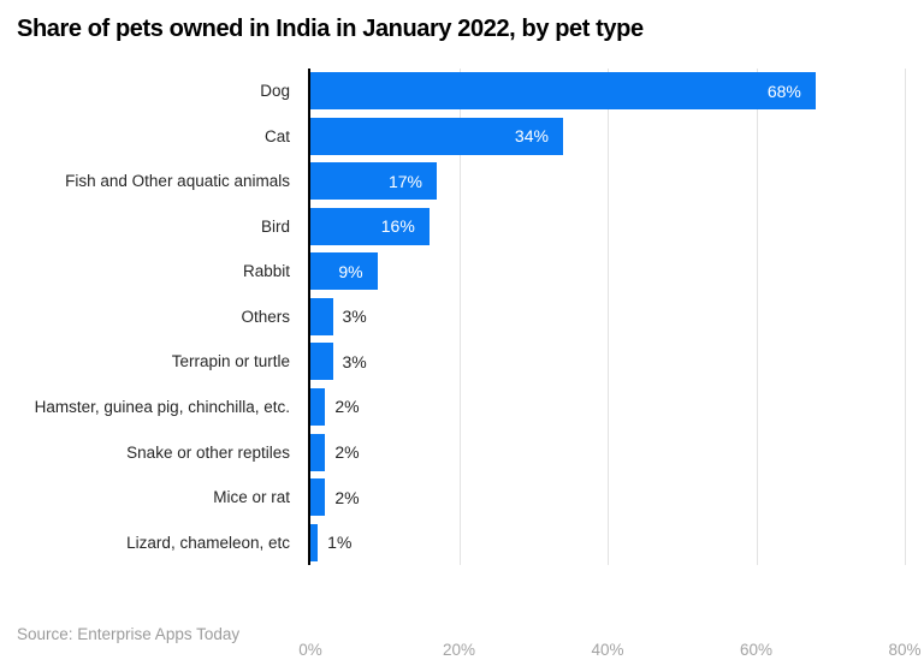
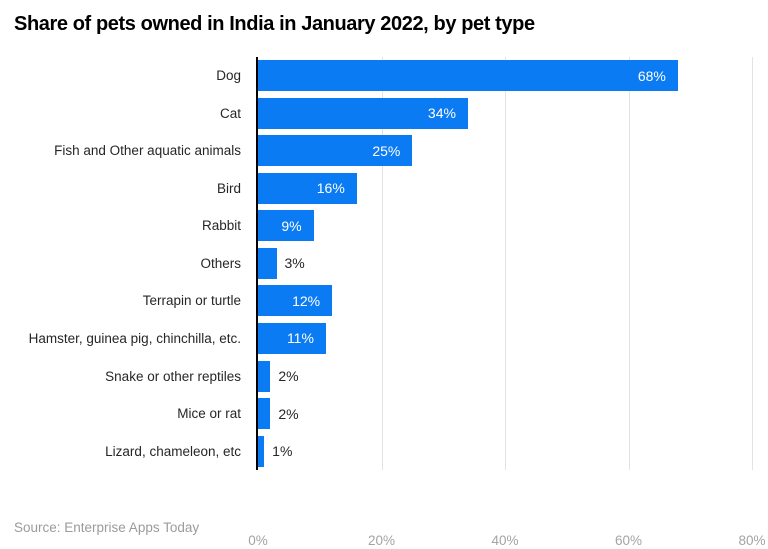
Fish and Other aquatic animals: 17% -> 25%
Terrapin or turtle: 3% -> 12%
Hamster, guinea pig, chinchilla, etc.: 2% -> 11%
